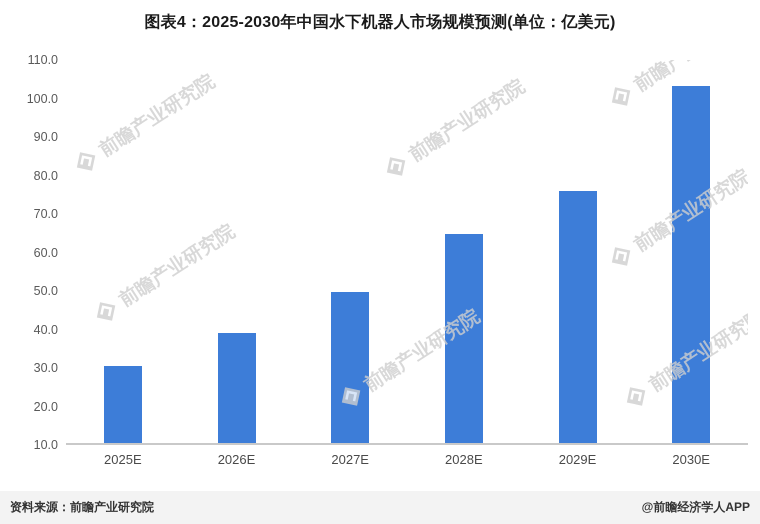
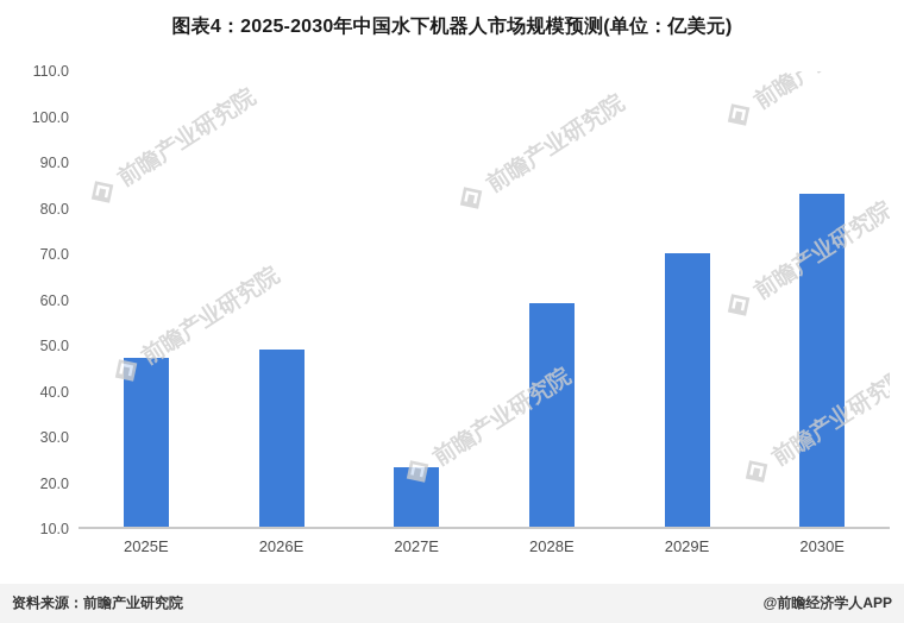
2025E: 30 -> 47
2026E: 39 -> 49
2027E: 50 -> 23
2028E: 64 -> 59
2029E: 76 -> 70
2030E: 103 -> 83
